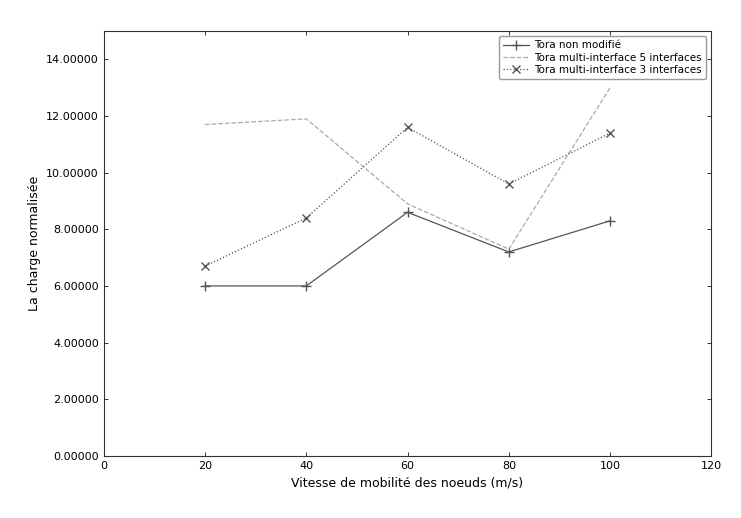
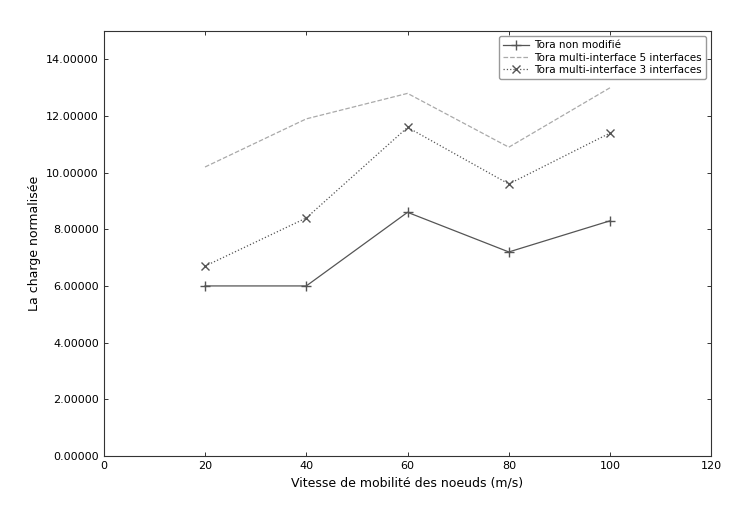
Tora multi-interface 5 interfaces/20: 11.7 -> 10.2
Tora multi-interface 5 interfaces/60: 8.9 -> 12.8
Tora multi-interface 5 interfaces/80: 7.3 -> 10.9
